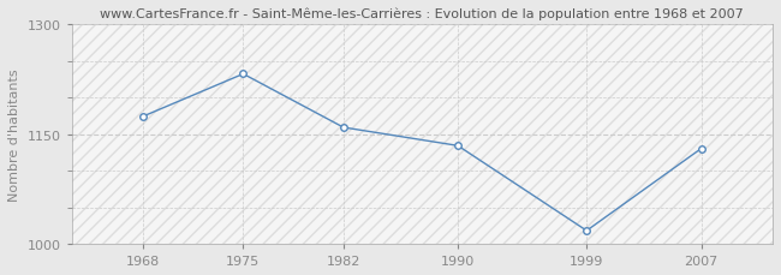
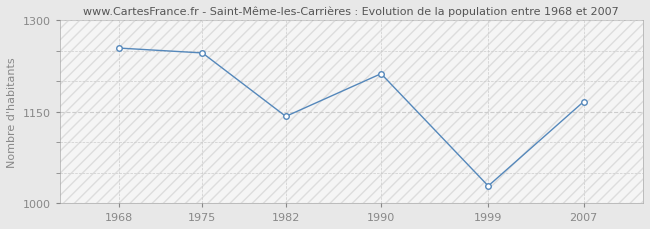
1968: 1174 -> 1254
1975: 1232 -> 1246
1982: 1159 -> 1142
1990: 1134 -> 1212
1999: 1018 -> 1028
2007: 1130 -> 1166
